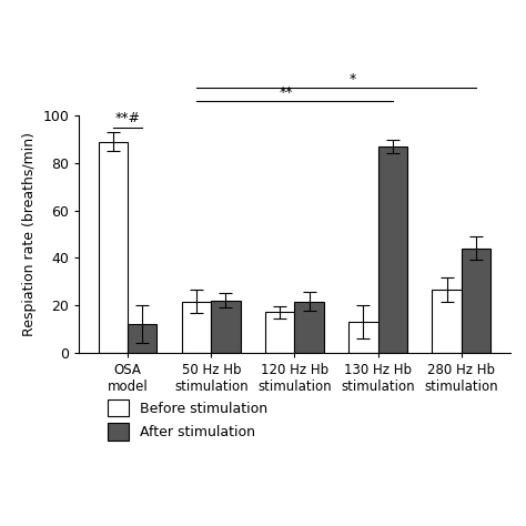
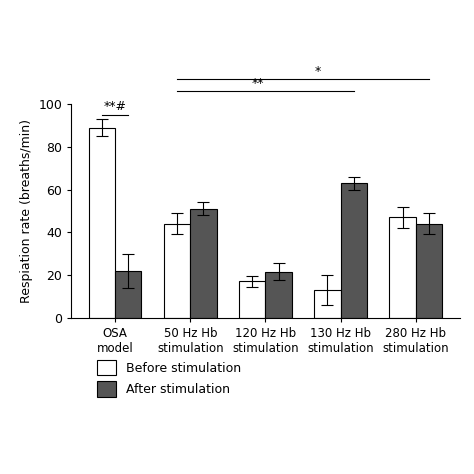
After stimulation/OSA model: 12.0 -> 22.0
Before stimulation/50 Hz Hb stimulation: 21.5 -> 44.0
After stimulation/50 Hz Hb stimulation: 22.0 -> 51.0
After stimulation/130 Hz Hb stimulation: 87.0 -> 63.0
Before stimulation/280 Hz Hb stimulation: 26.5 -> 47.0
